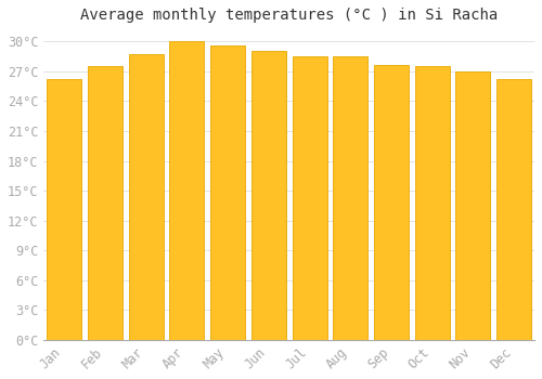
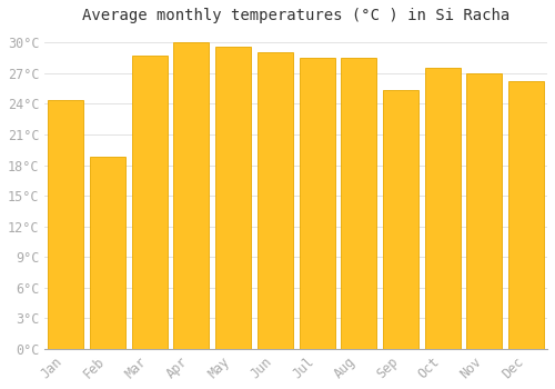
Jan: 26.2°C -> 24.4°C
Feb: 27.5°C -> 18.8°C
Sep: 27.6°C -> 25.4°C
